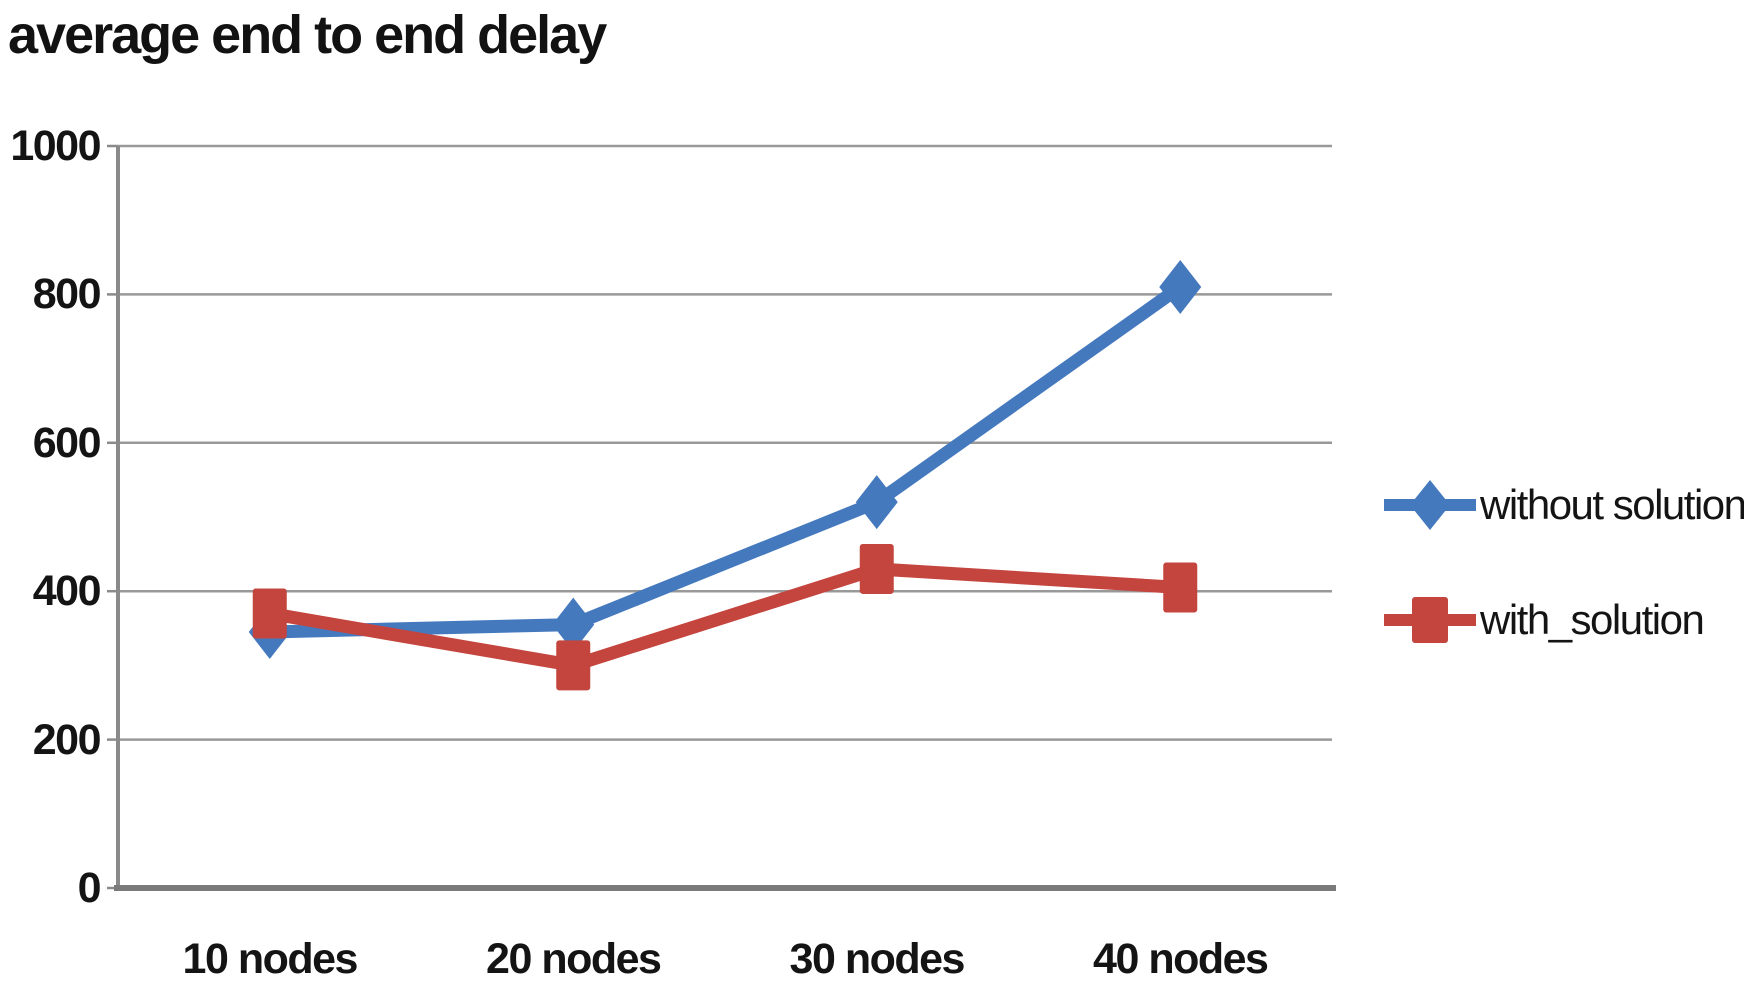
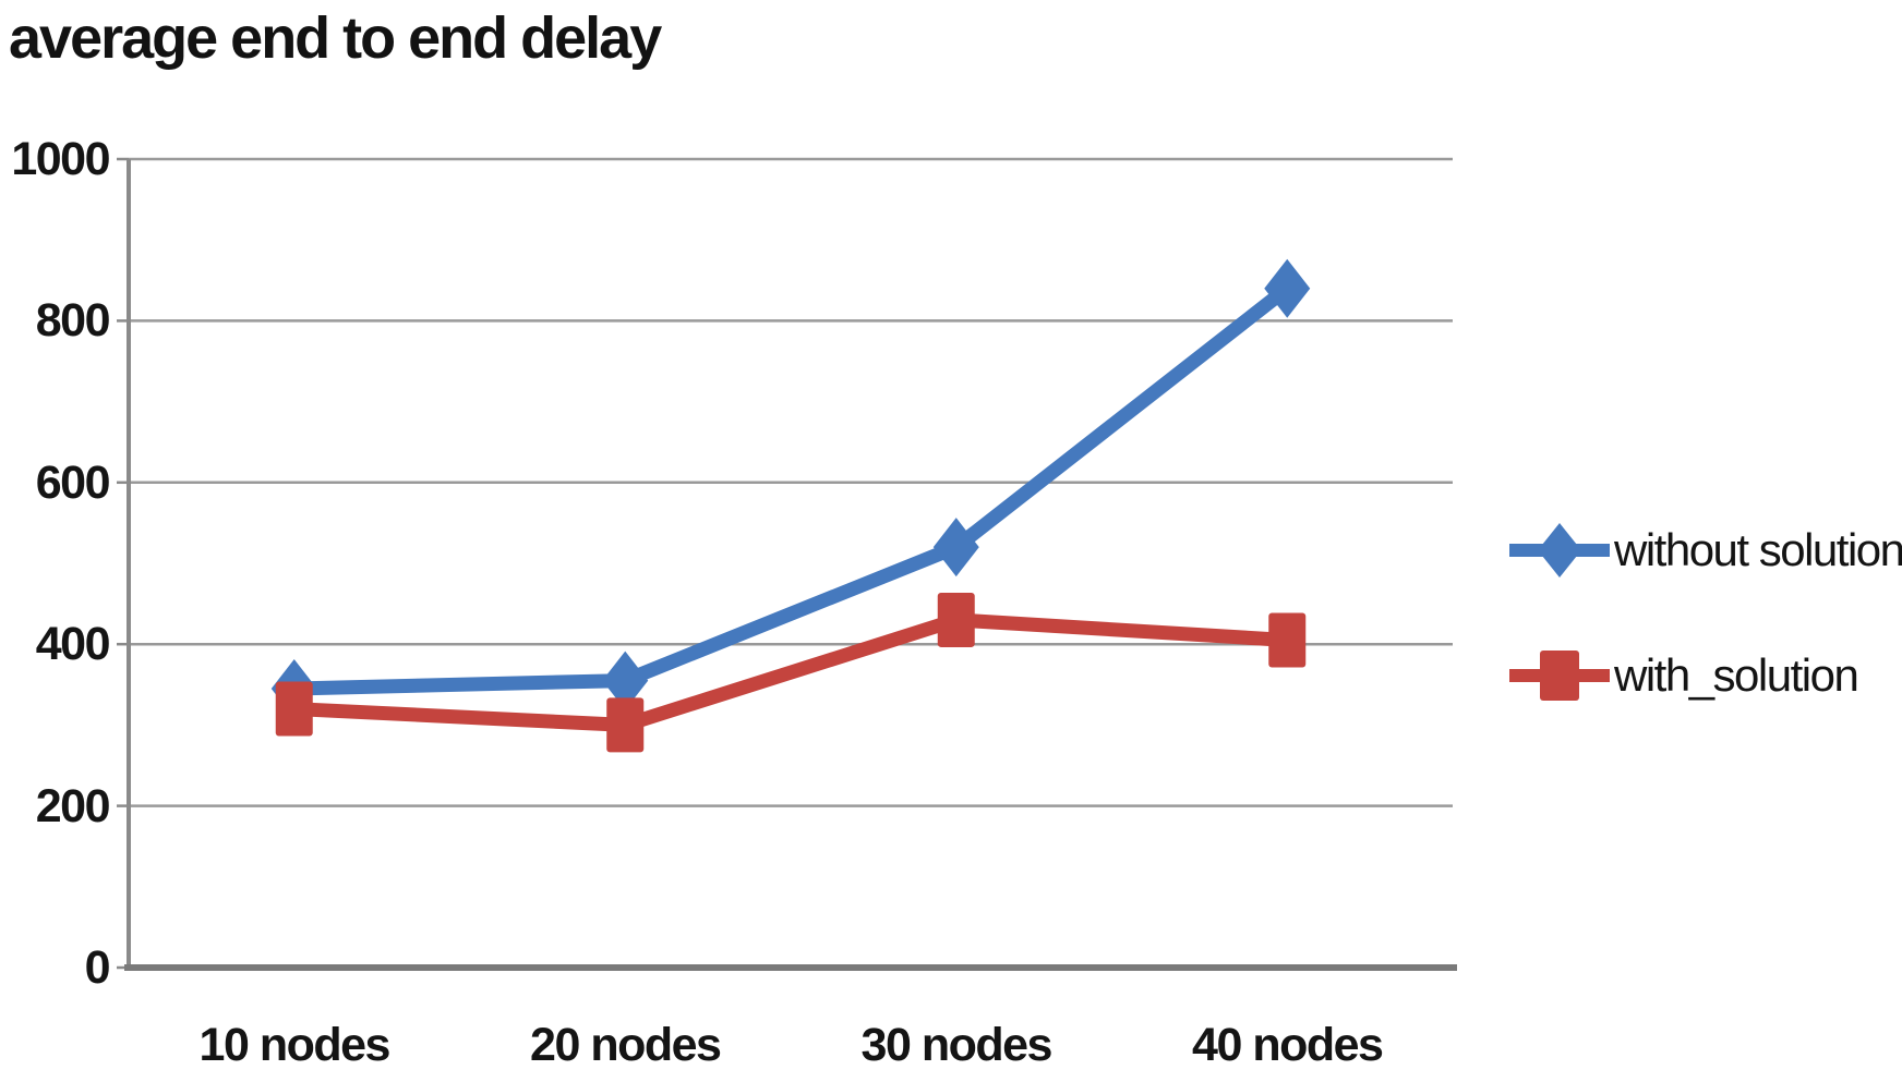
with_solution/10 nodes: 370 -> 320
without solution/40 nodes: 810 -> 840
